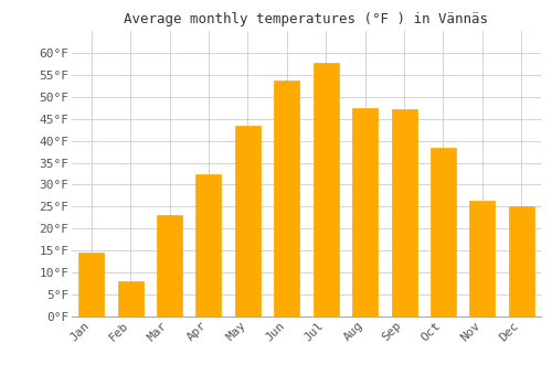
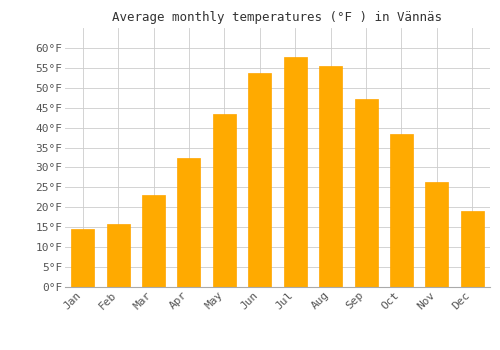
Feb: 8.0°F -> 15.8°F
Aug: 47.5°F -> 55.4°F
Dec: 25.0°F -> 19.0°F
